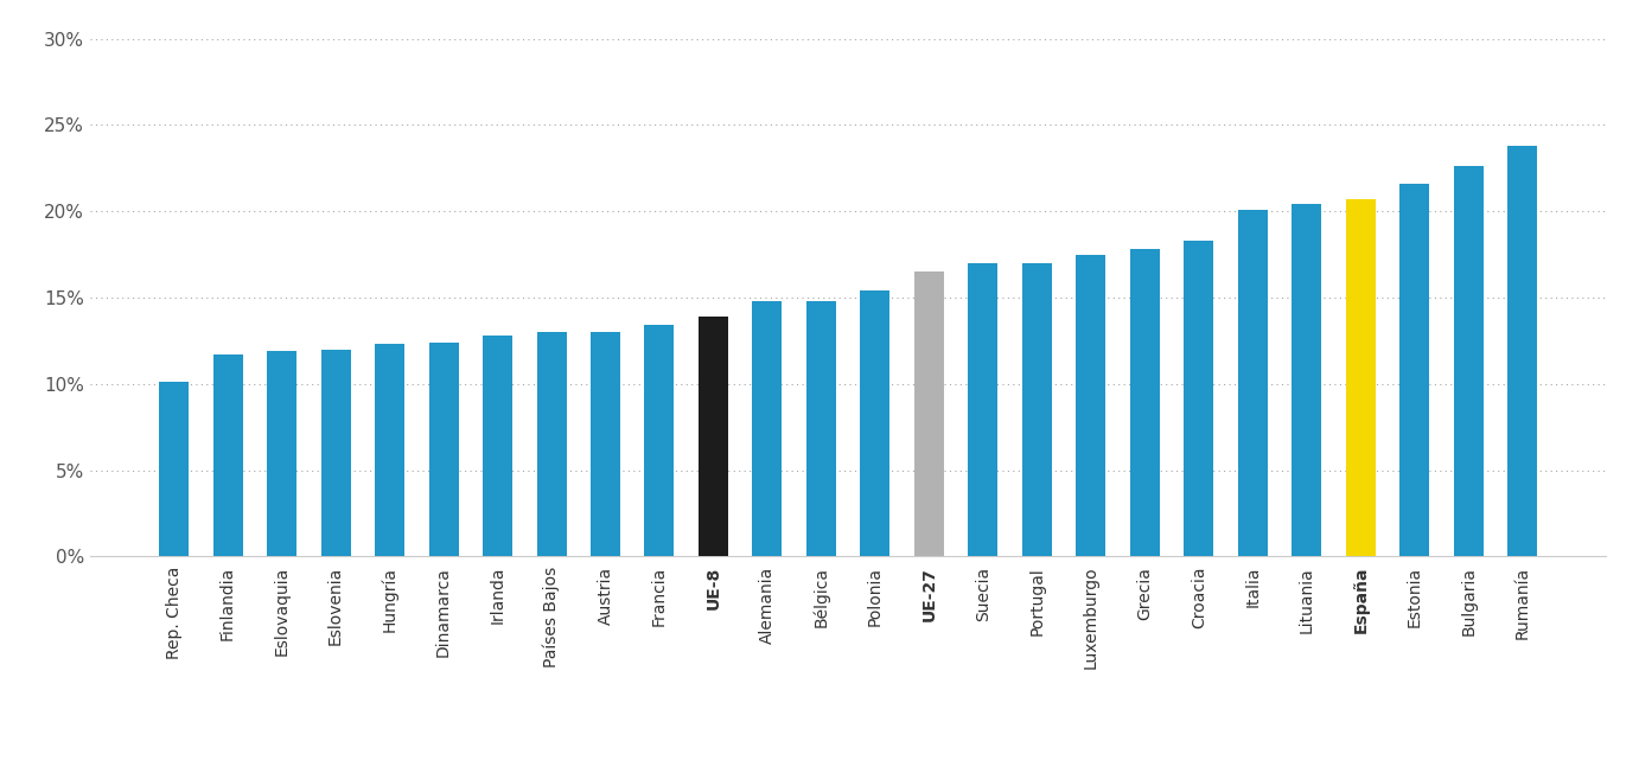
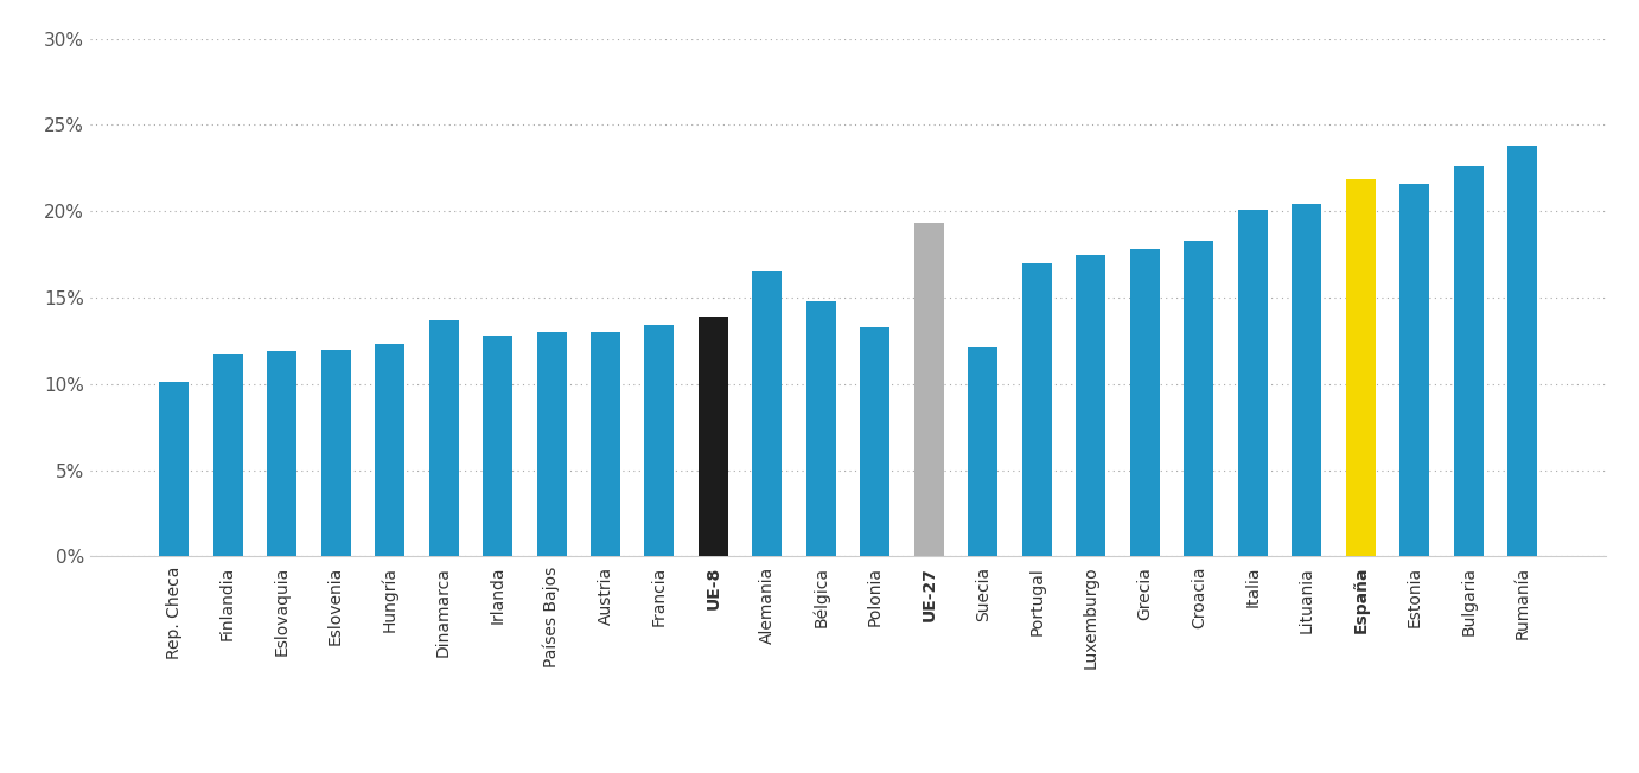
Dinamarca: 12.4% -> 13.7%
Alemania: 14.8% -> 16.5%
Polonia: 15.4% -> 13.3%
UE-27: 16.5% -> 19.3%
Suecia: 17.0% -> 12.1%
España: 20.7% -> 21.9%
